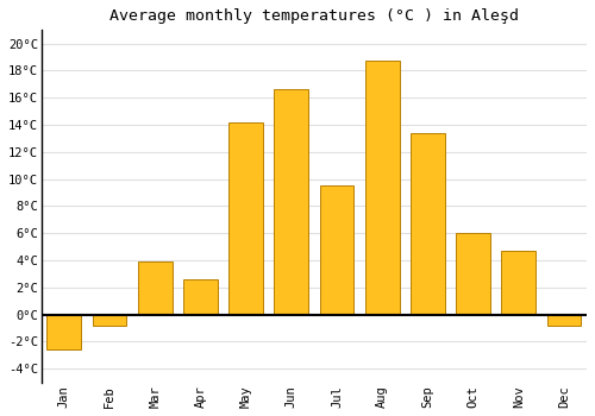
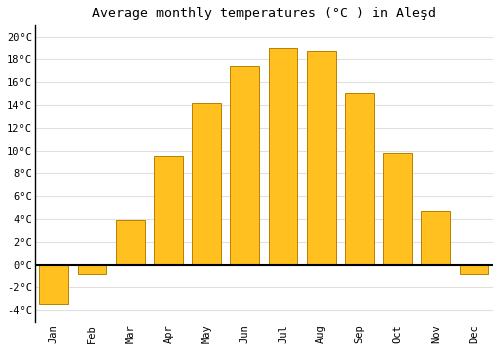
Jan: -2.6°C -> -3.5°C
Apr: 2.6°C -> 9.5°C
Jun: 16.6°C -> 17.4°C
Jul: 9.5°C -> 19.0°C
Sep: 13.4°C -> 15.1°C
Oct: 6.0°C -> 9.8°C
